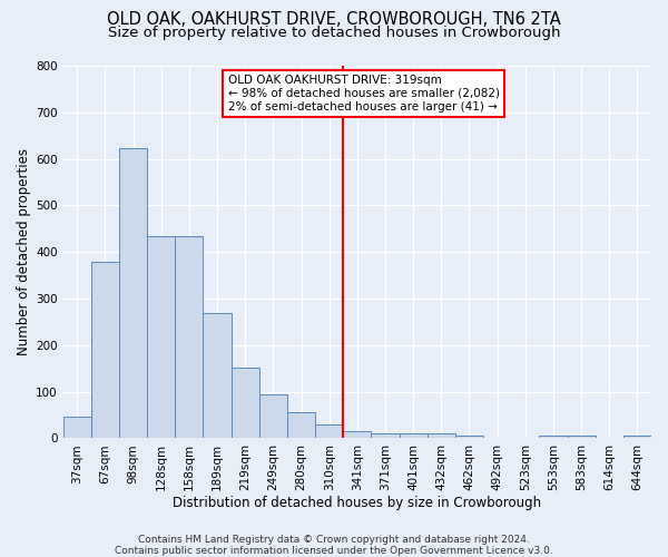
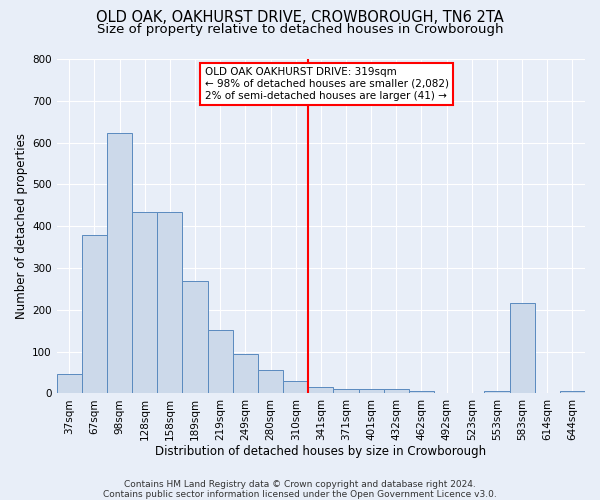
583sqm: 5 -> 215
